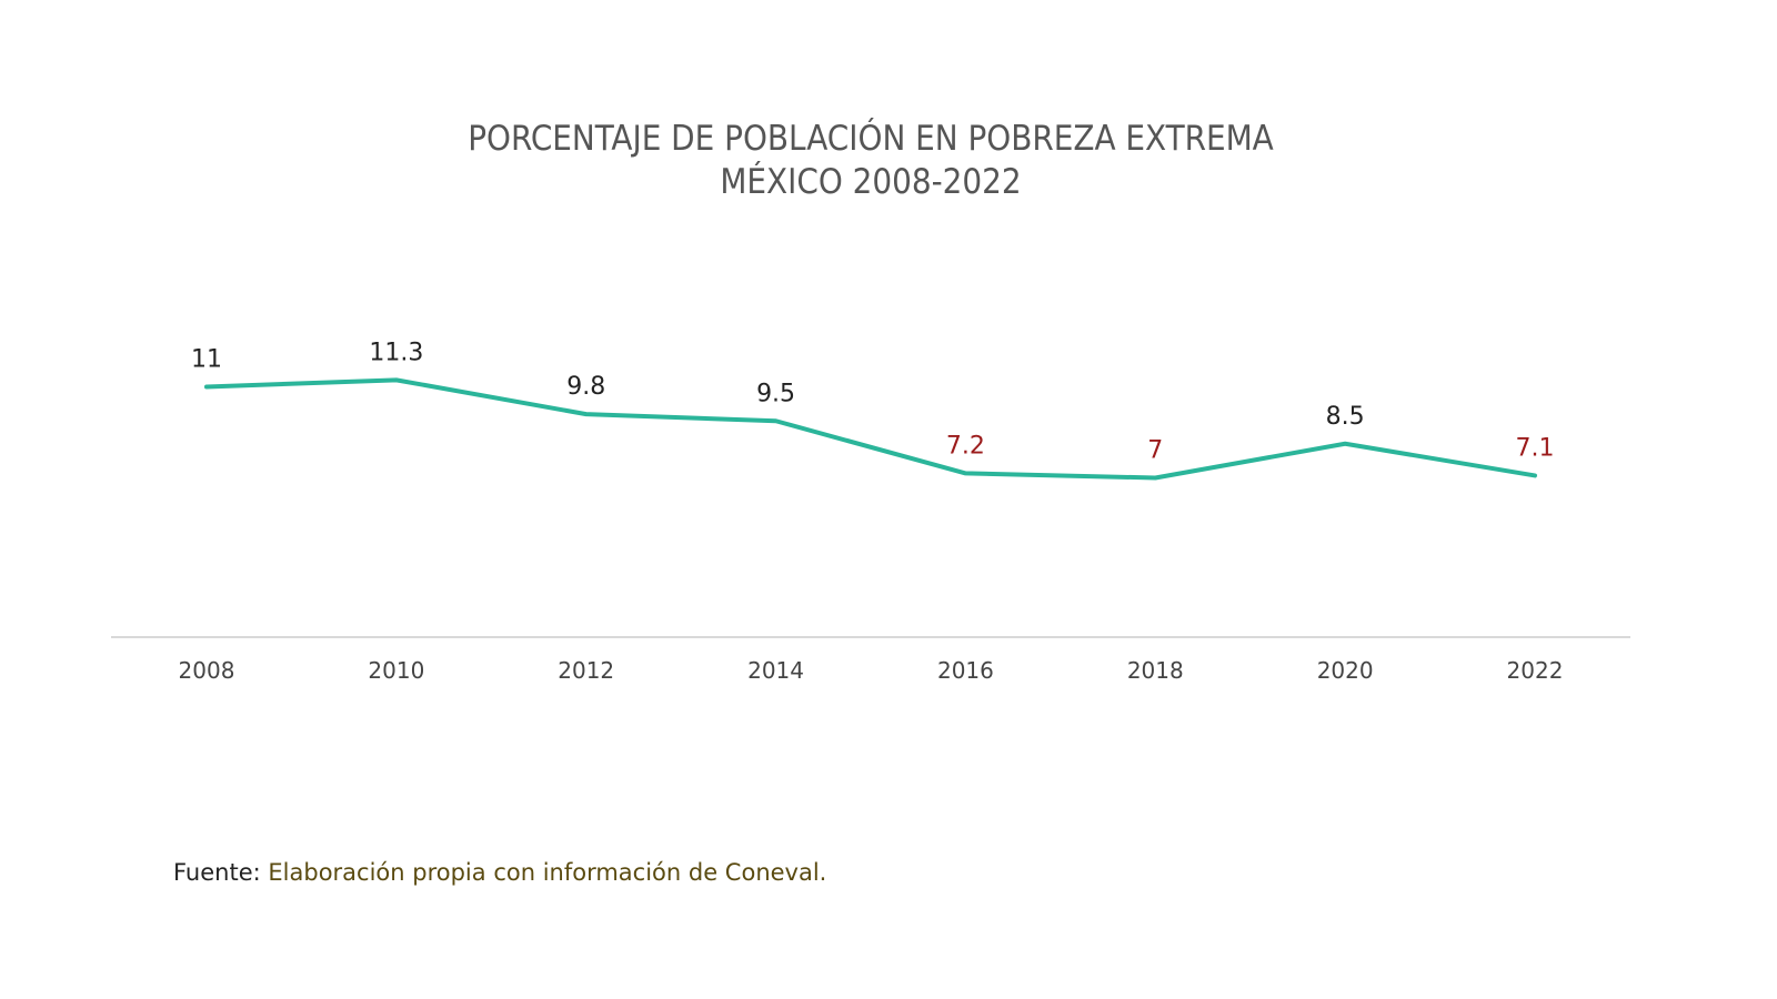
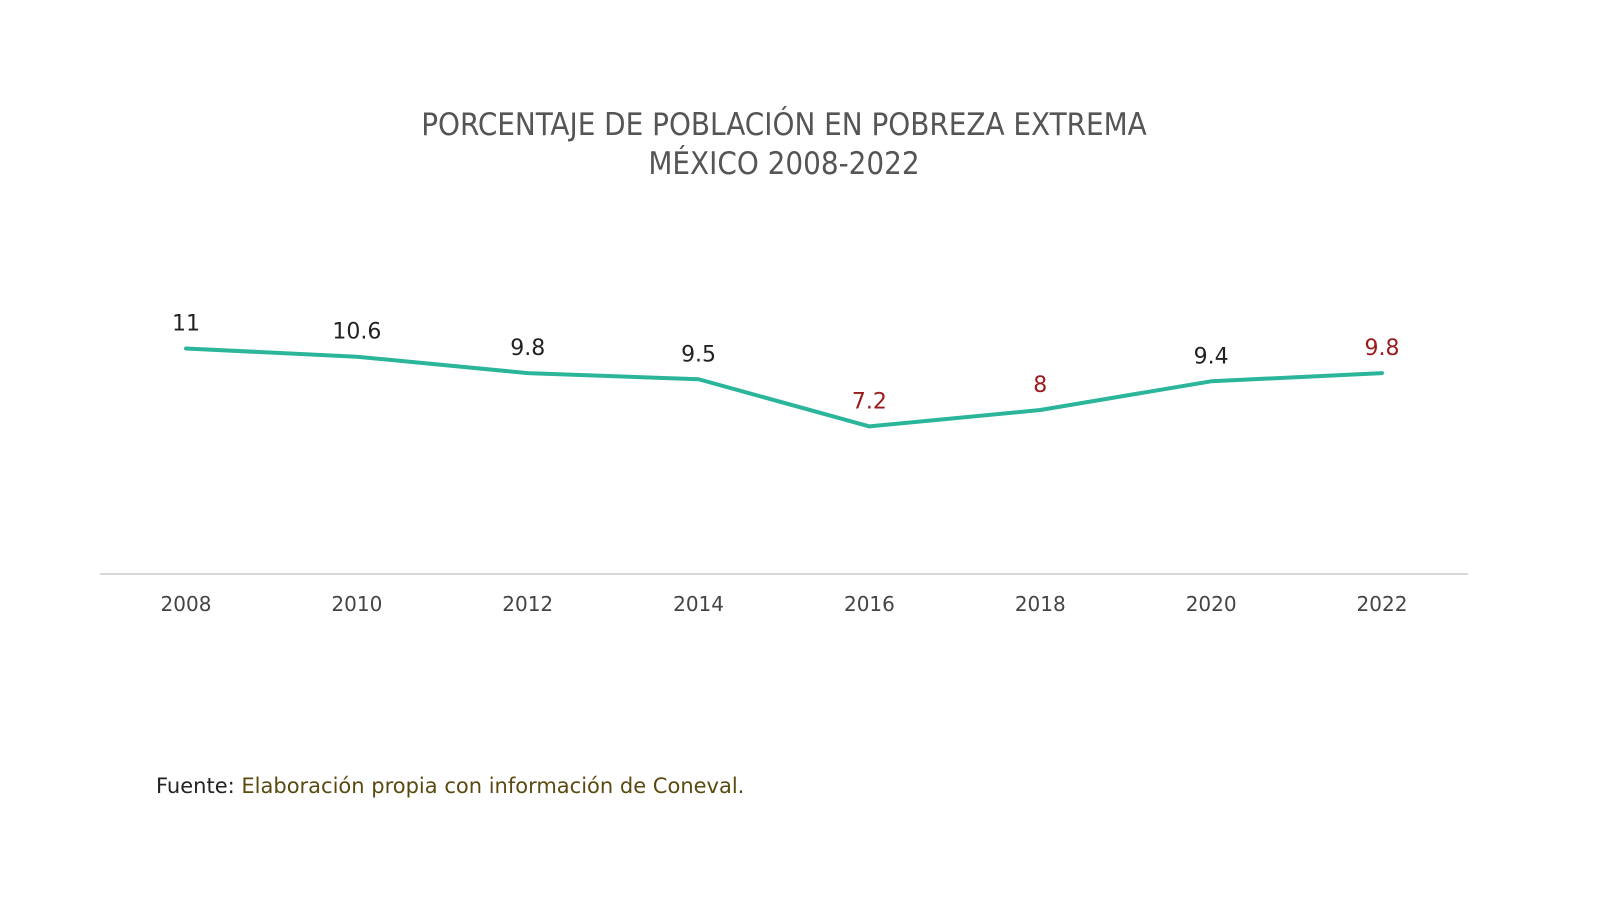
2010: 11.3 -> 10.6
2018: 7 -> 8
2020: 8.5 -> 9.4
2022: 7.1 -> 9.8
